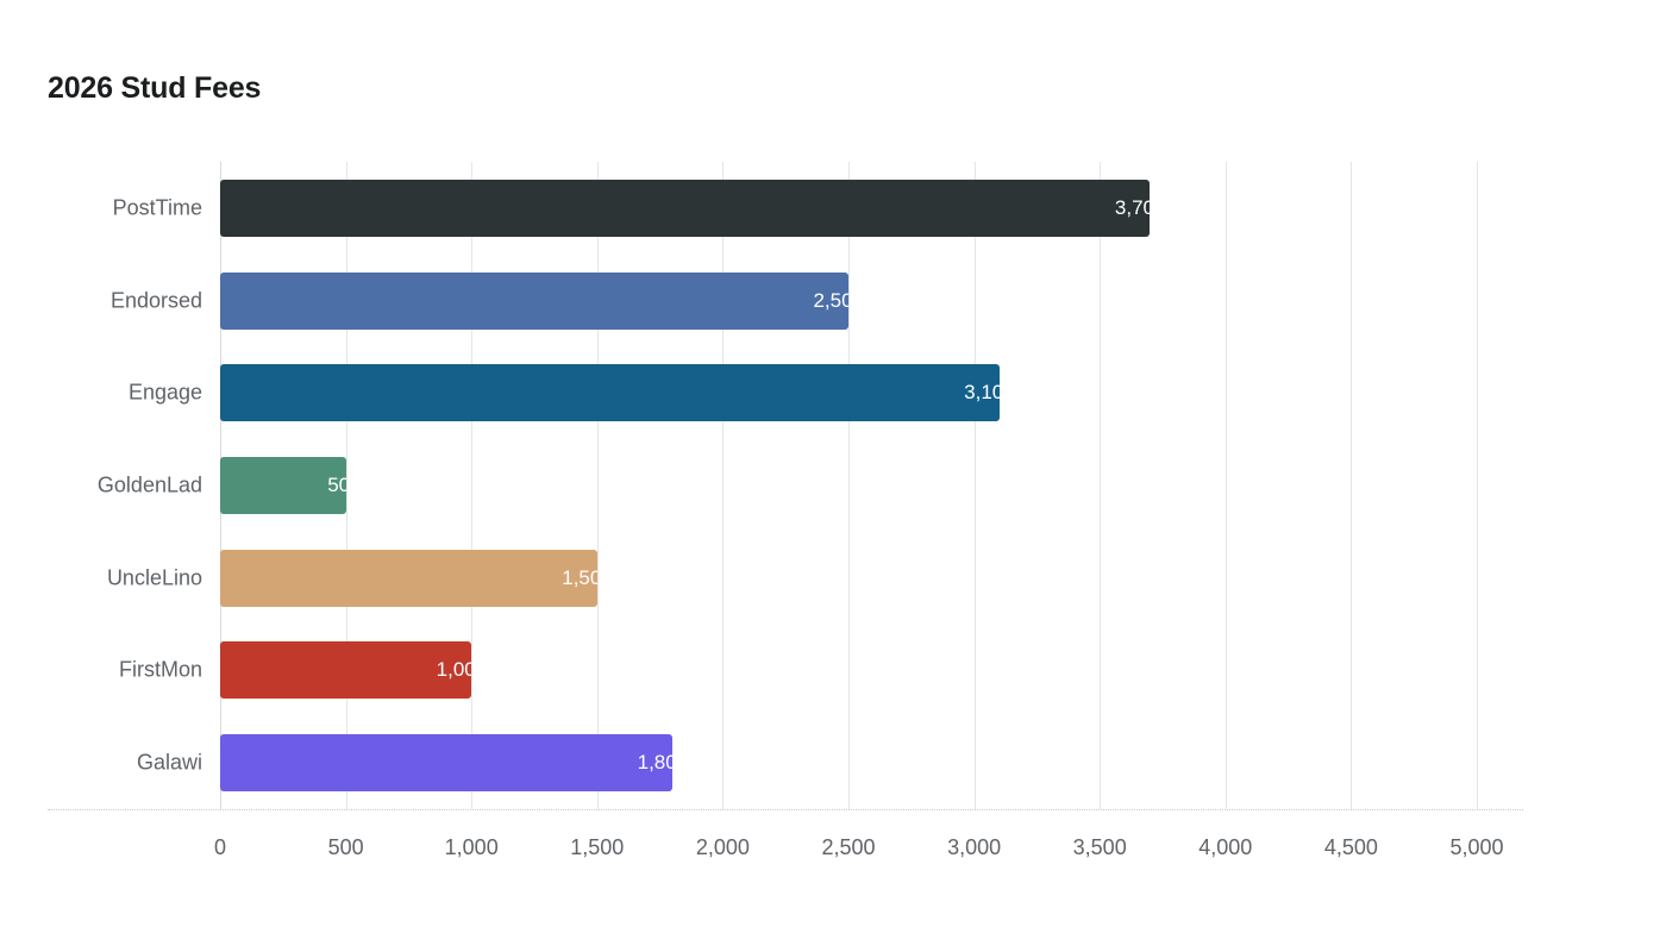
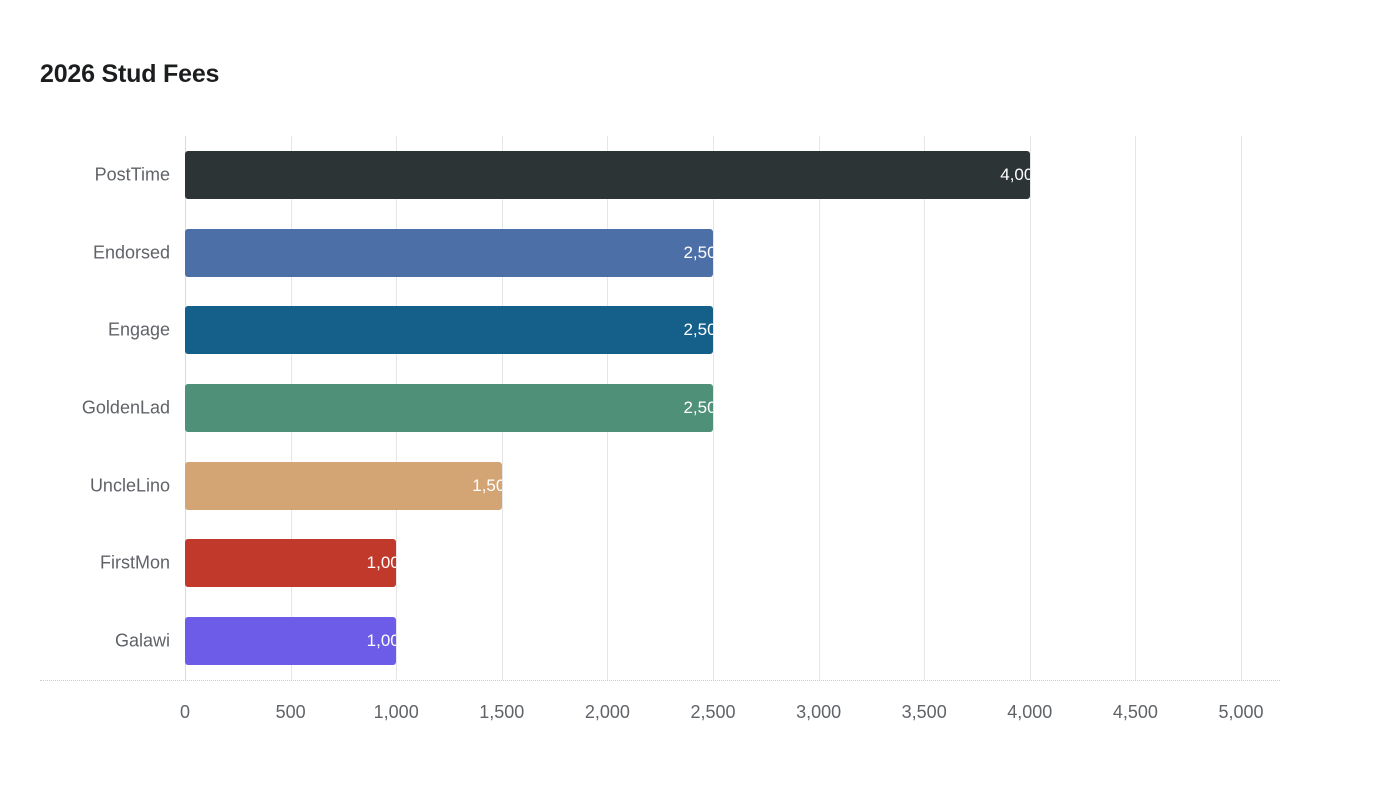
PostTime: 3,700 -> 4,000
Engage: 3,100 -> 2,500
GoldenLad: 500 -> 2,500
Galawi: 1,800 -> 1,000
